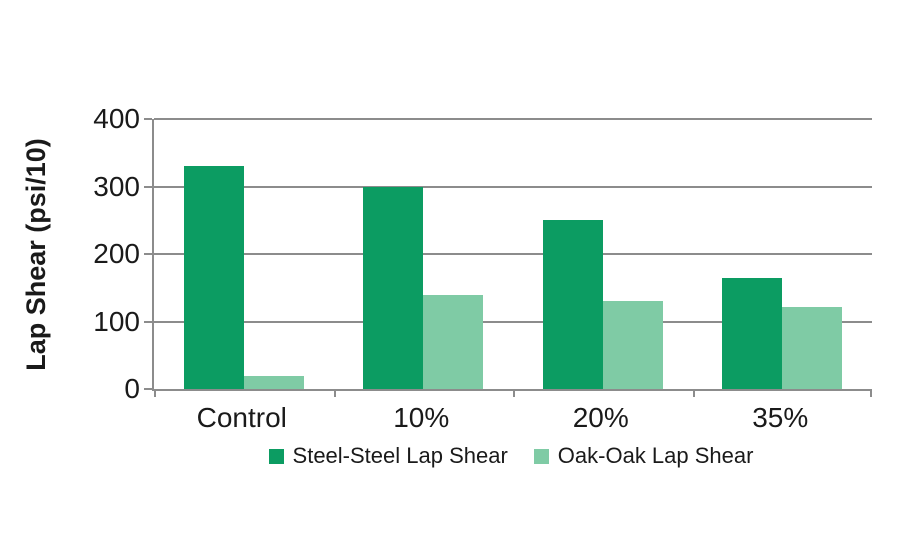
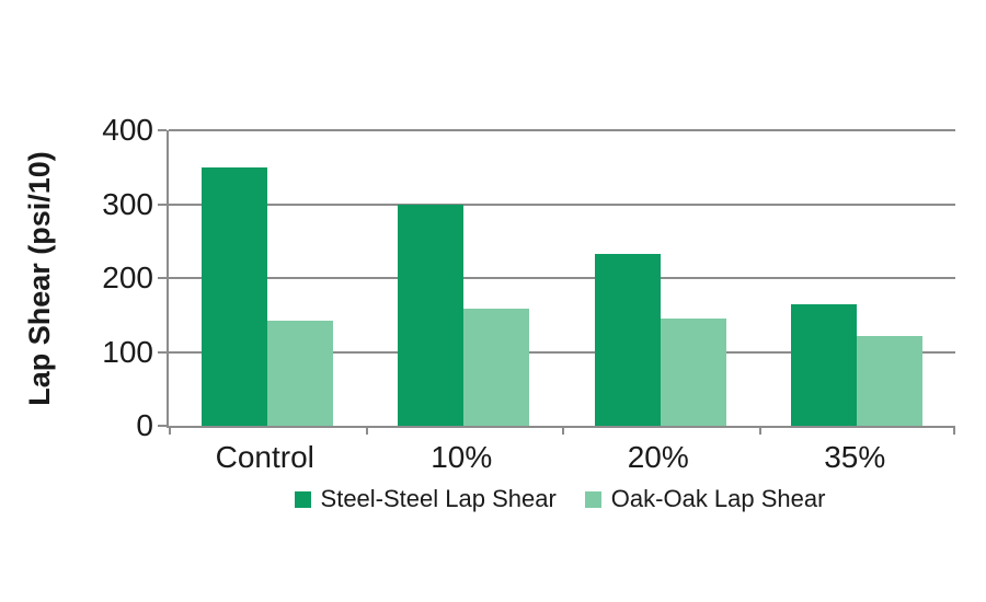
Steel-Steel Lap Shear/Control: 330 -> 350
Oak-Oak Lap Shear/Control: 20 -> 140
Oak-Oak Lap Shear/10%: 140 -> 160
Steel-Steel Lap Shear/20%: 250 -> 230
Oak-Oak Lap Shear/20%: 130 -> 140
